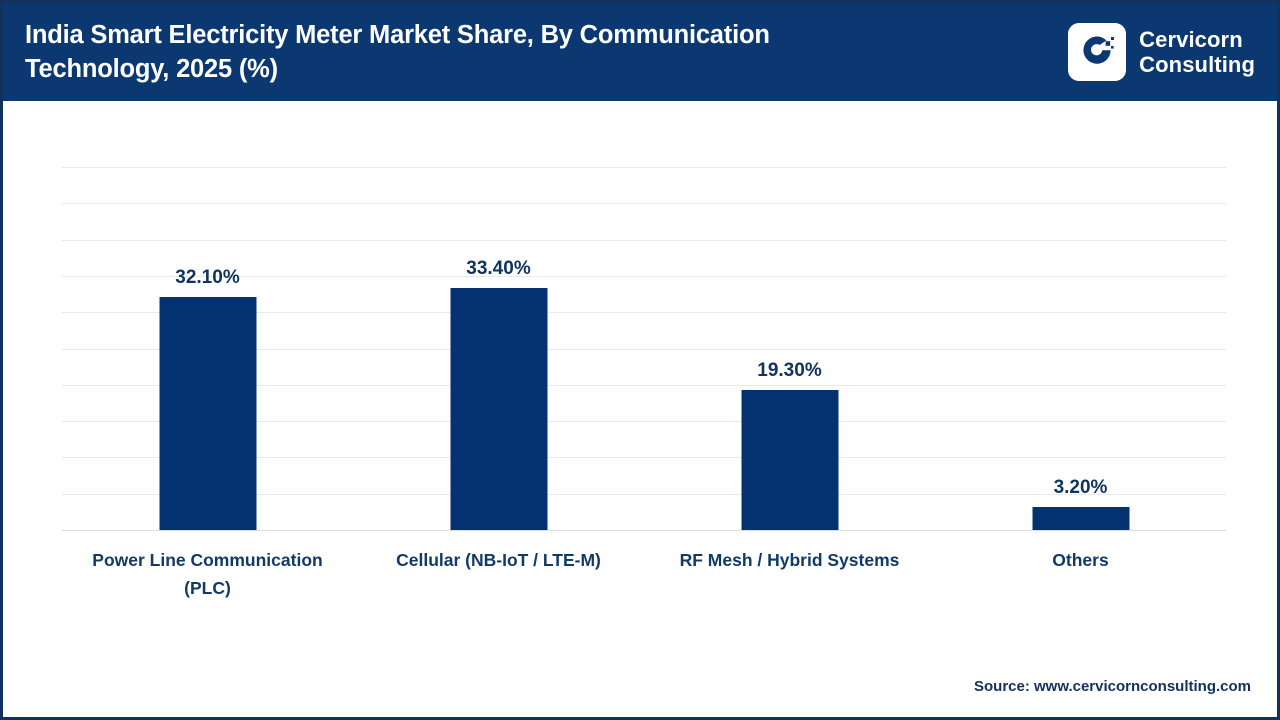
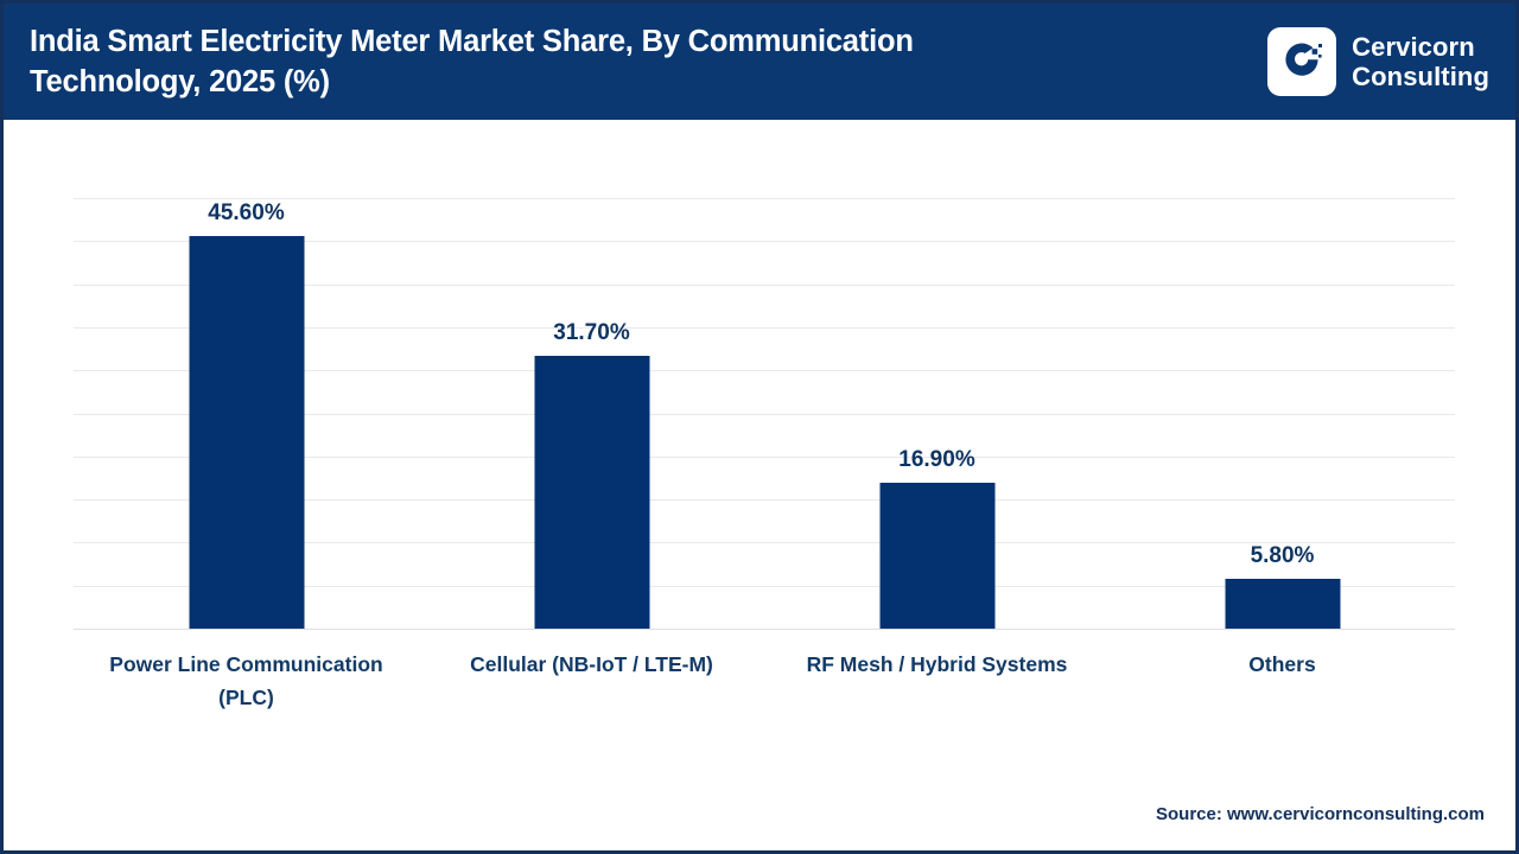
Power Line Communication (PLC): 32.10% -> 45.60%
Cellular (NB-IoT / LTE-M): 33.40% -> 31.70%
RF Mesh / Hybrid Systems: 19.30% -> 16.90%
Others: 3.20% -> 5.80%
